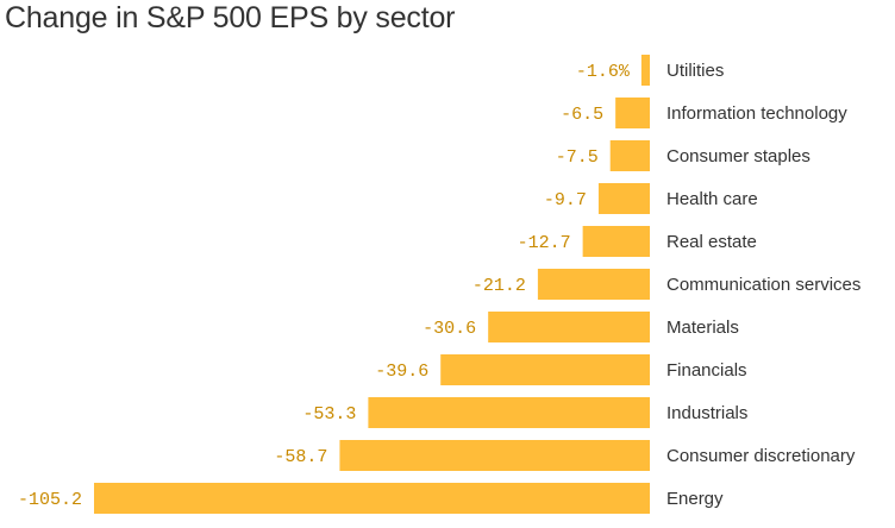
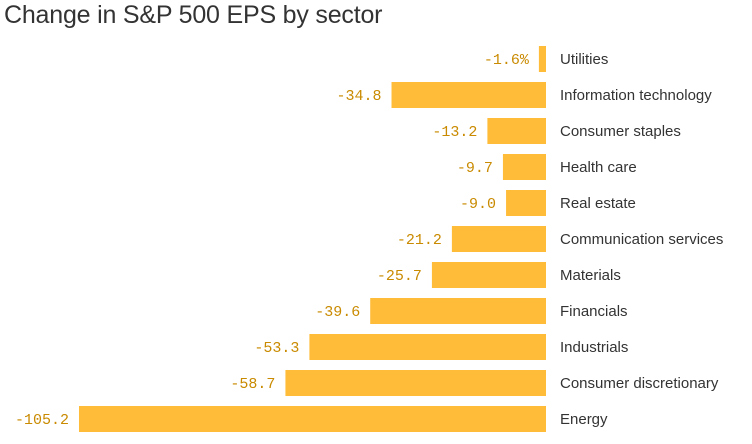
Information technology: -6.5 -> -34.8
Consumer staples: -7.5 -> -13.2
Real estate: -12.7 -> -9.0
Materials: -30.6 -> -25.7
